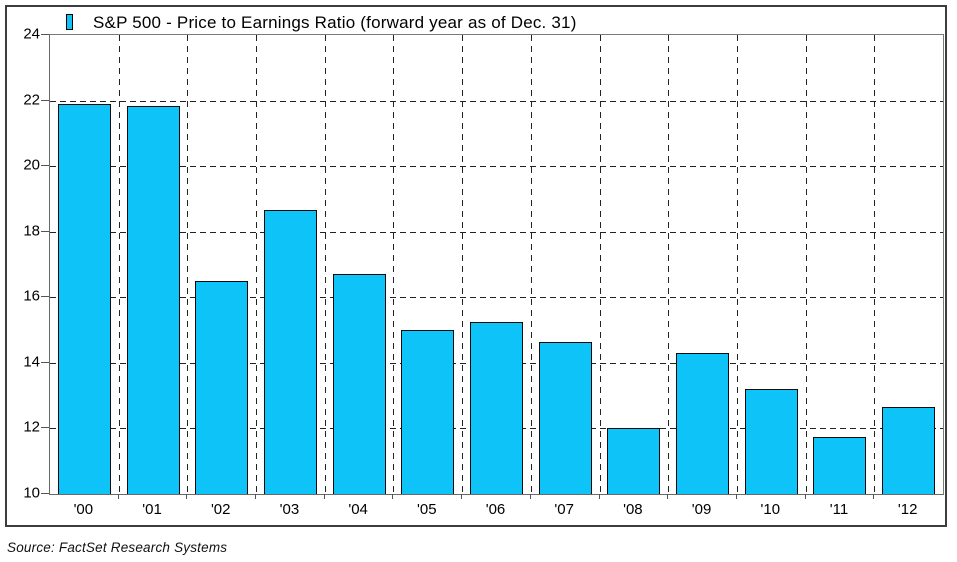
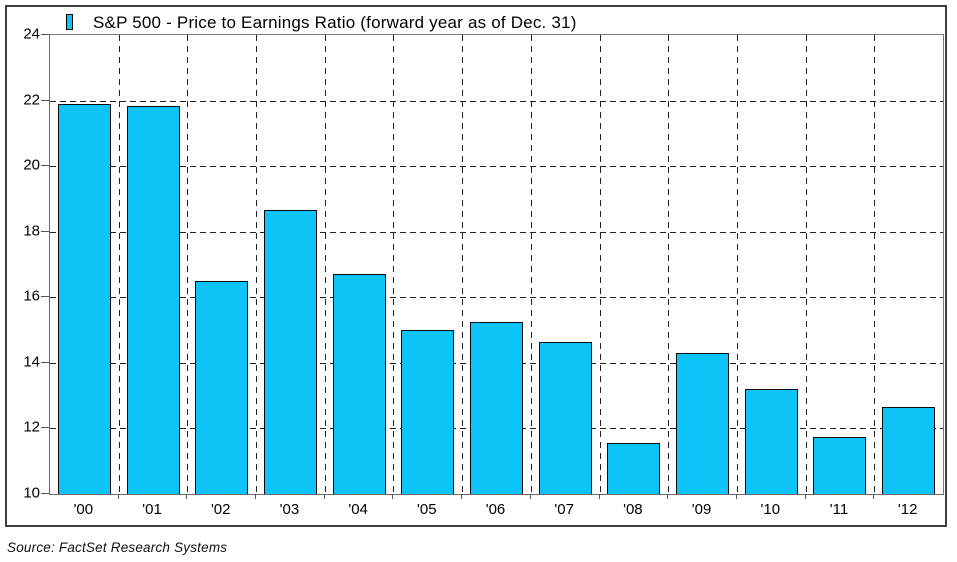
'08: 12.0 -> 11.6
